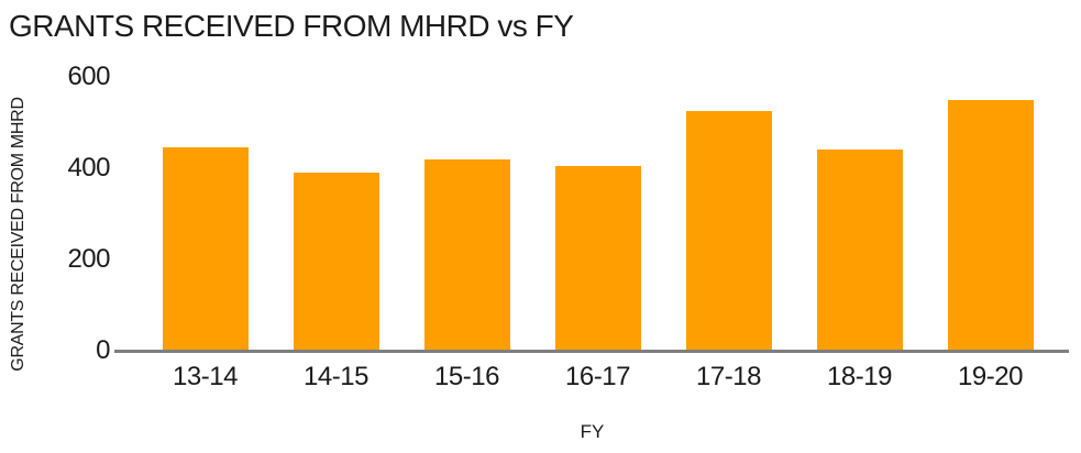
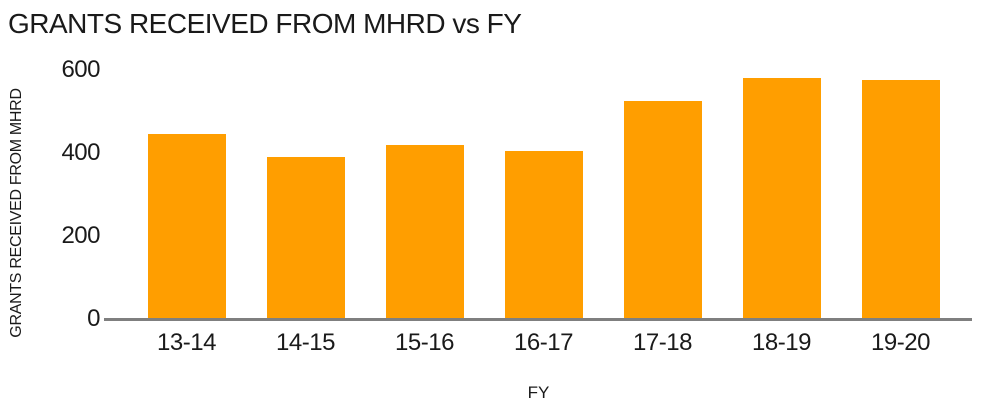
18-19: 440 -> 580
19-20: 550 -> 580
